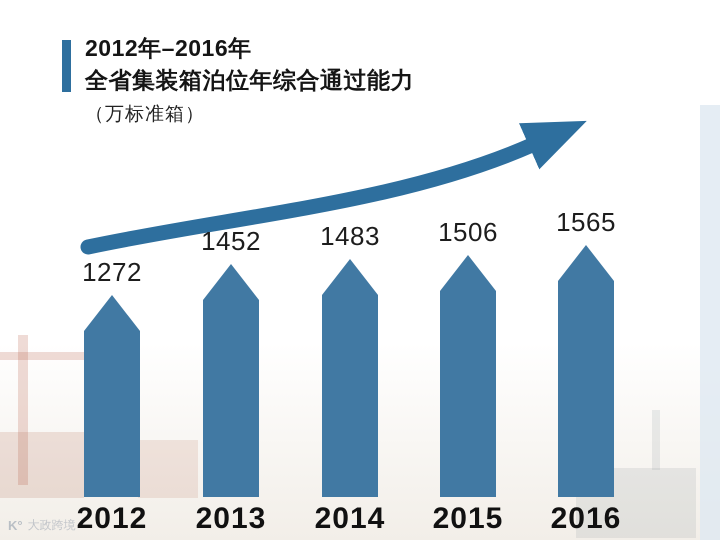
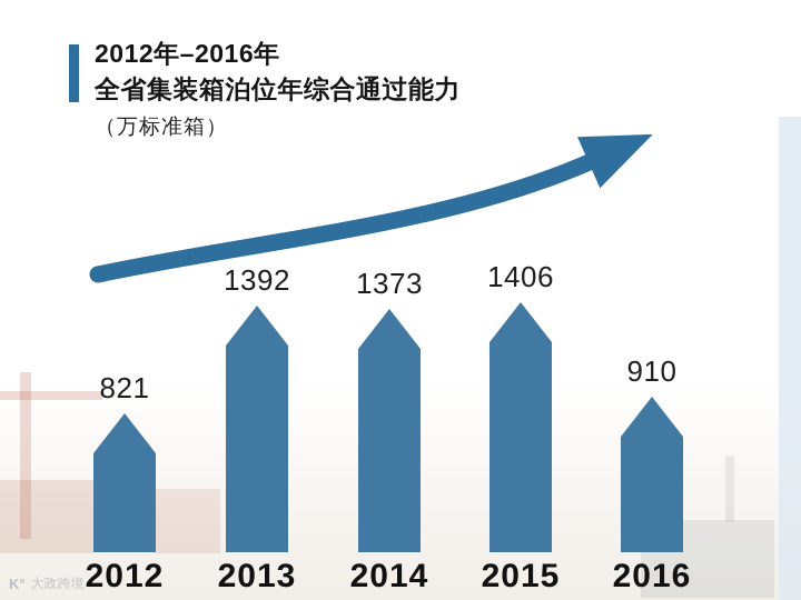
2012: 1272 -> 821
2013: 1452 -> 1392
2014: 1483 -> 1373
2015: 1506 -> 1406
2016: 1565 -> 910
